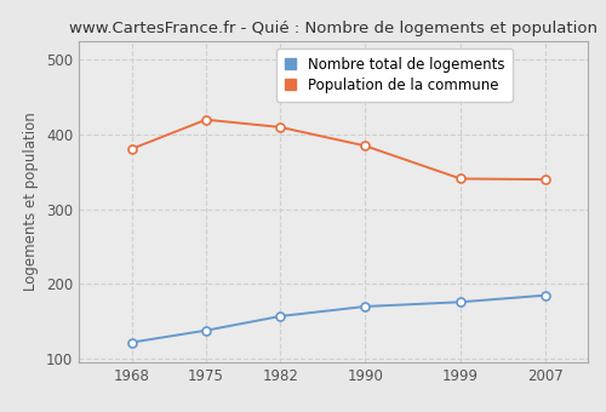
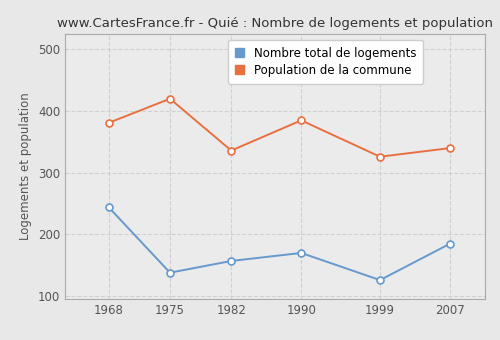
Nombre total de logements/1968: 122 -> 244
Population de la commune/1982: 410 -> 336
Nombre total de logements/1999: 176 -> 126
Population de la commune/1999: 341 -> 326
